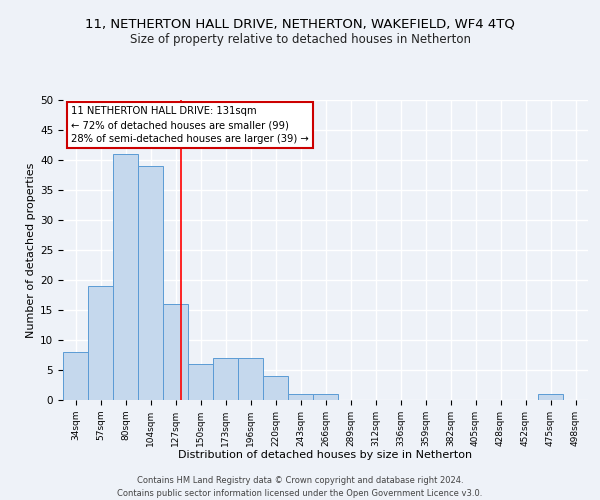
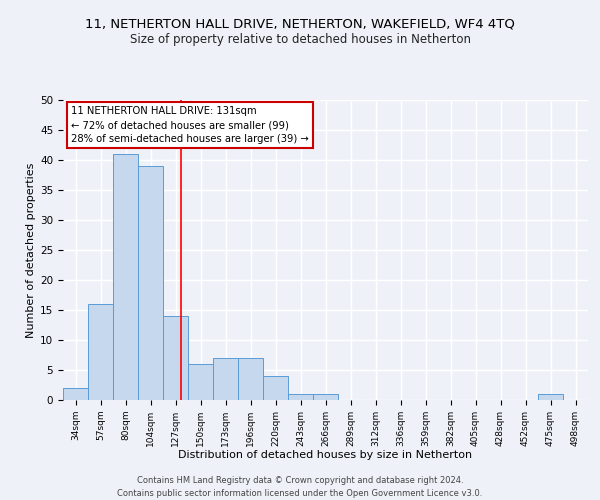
34sqm: 8 -> 2
57sqm: 19 -> 16
127sqm: 16 -> 14
